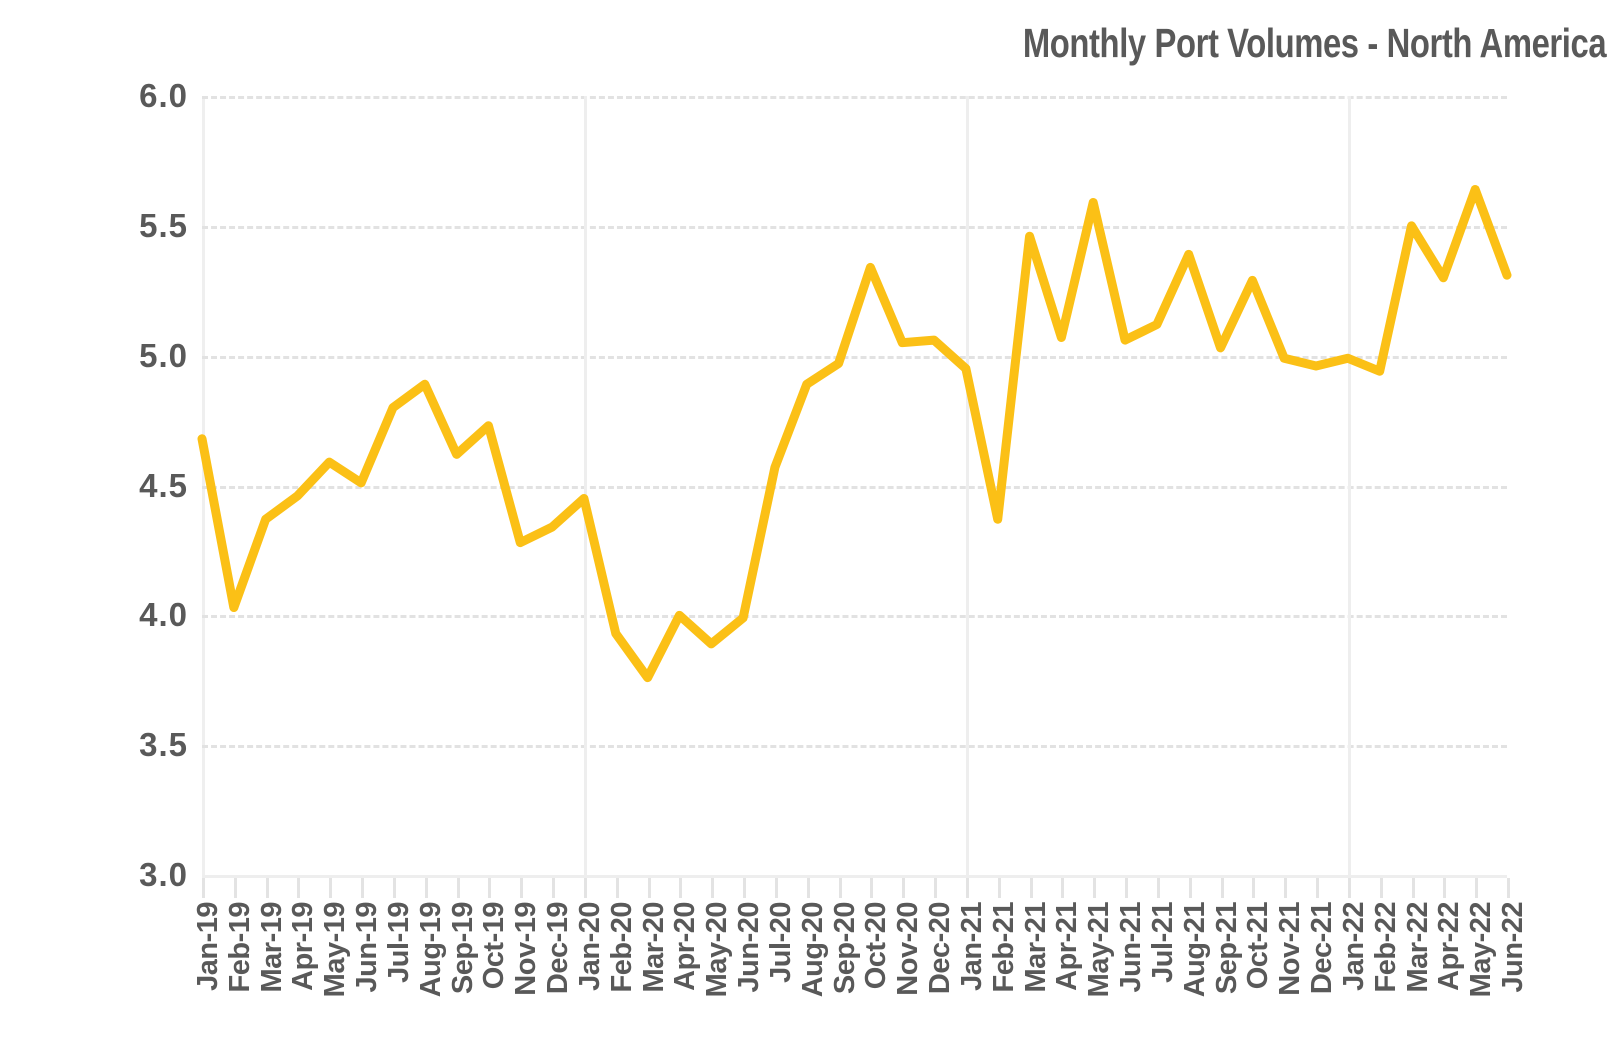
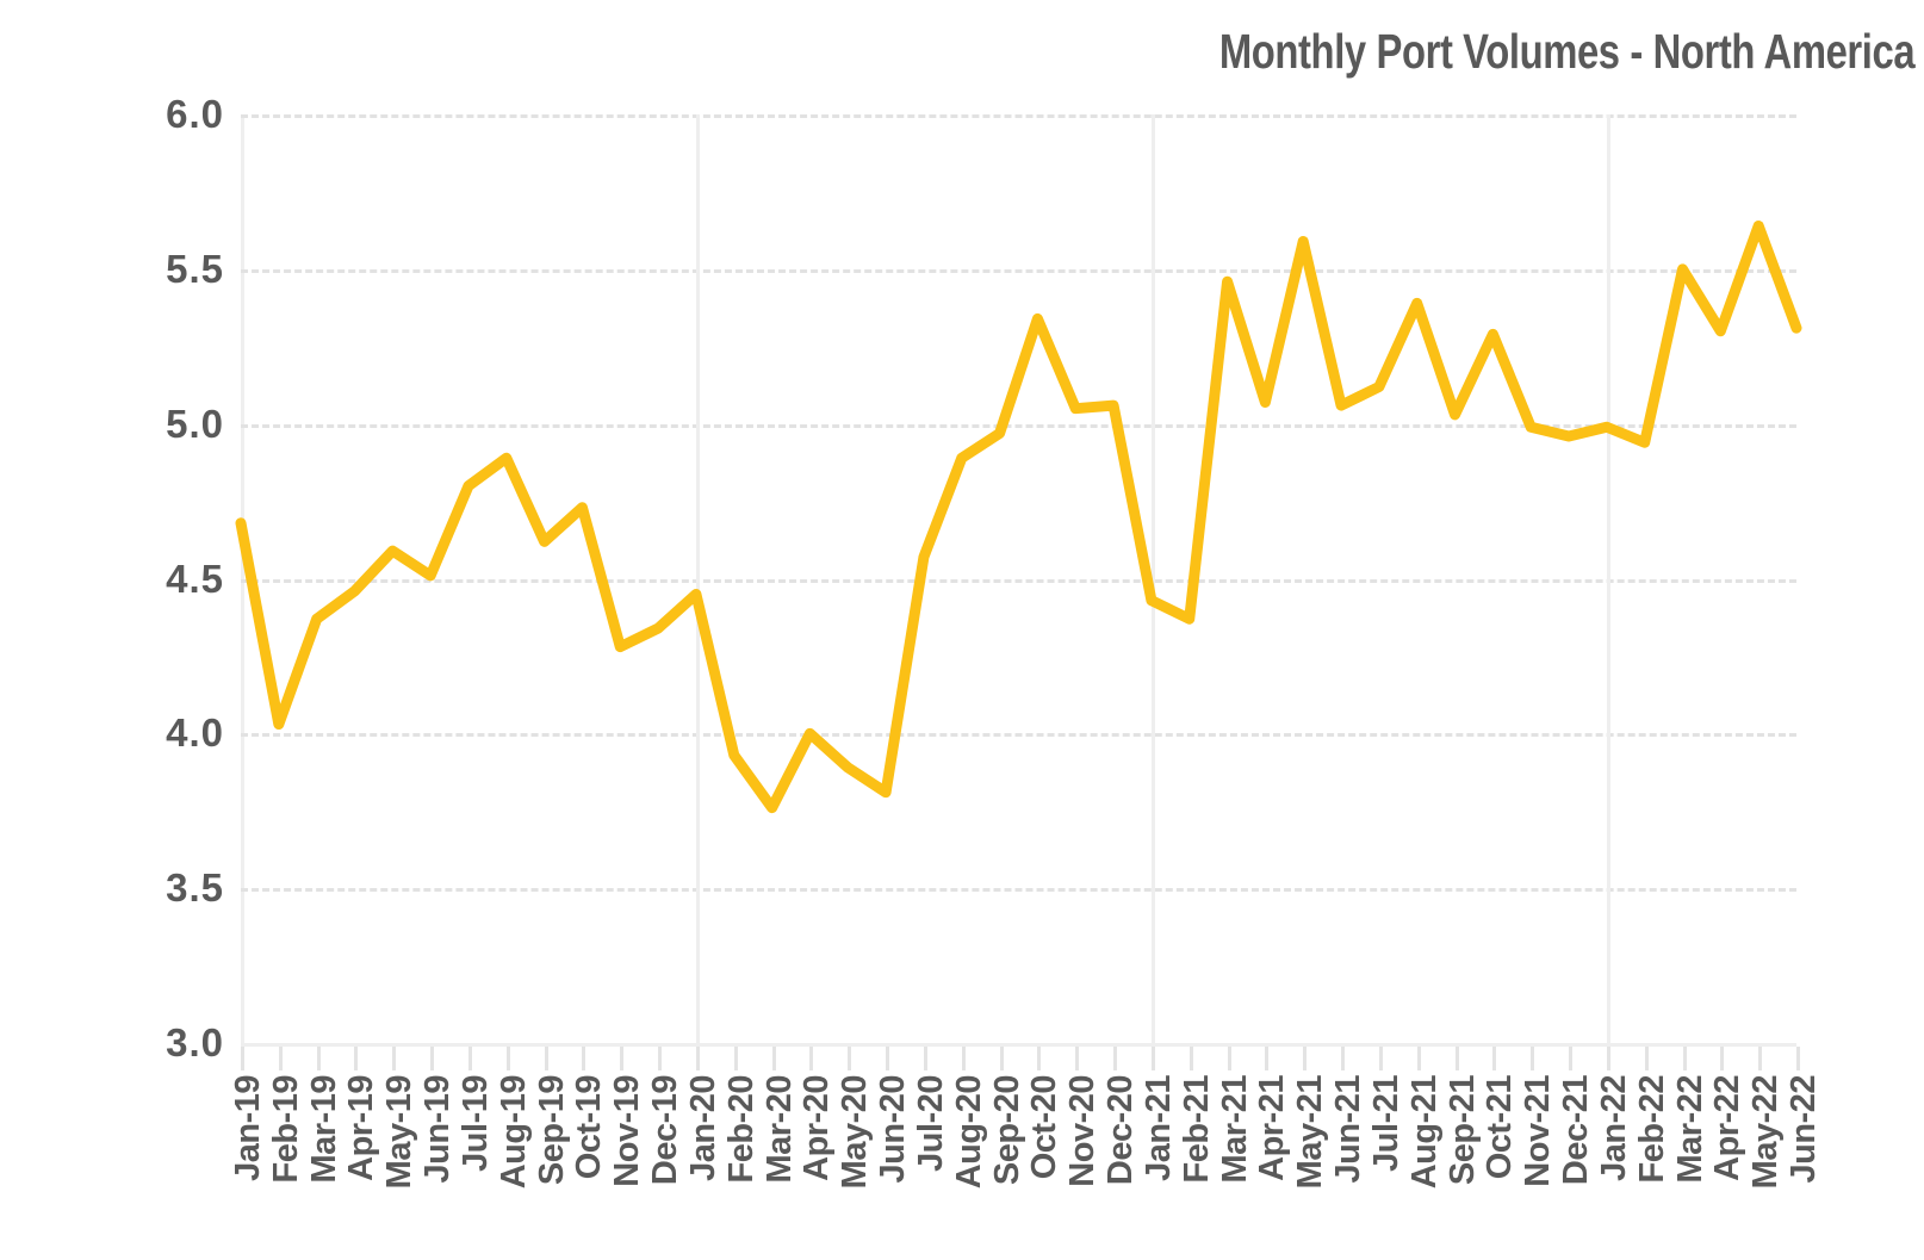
Jun-20: 3.99 -> 3.81
Jan-21: 4.95 -> 4.43
